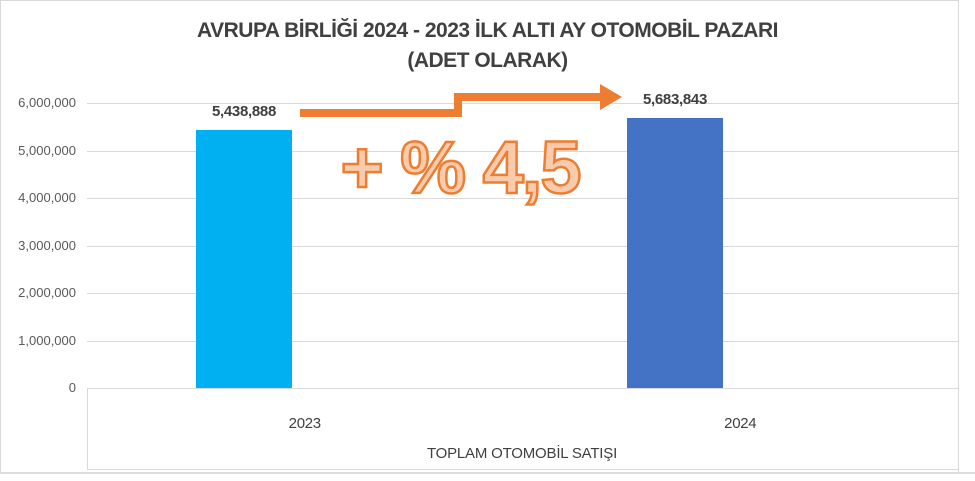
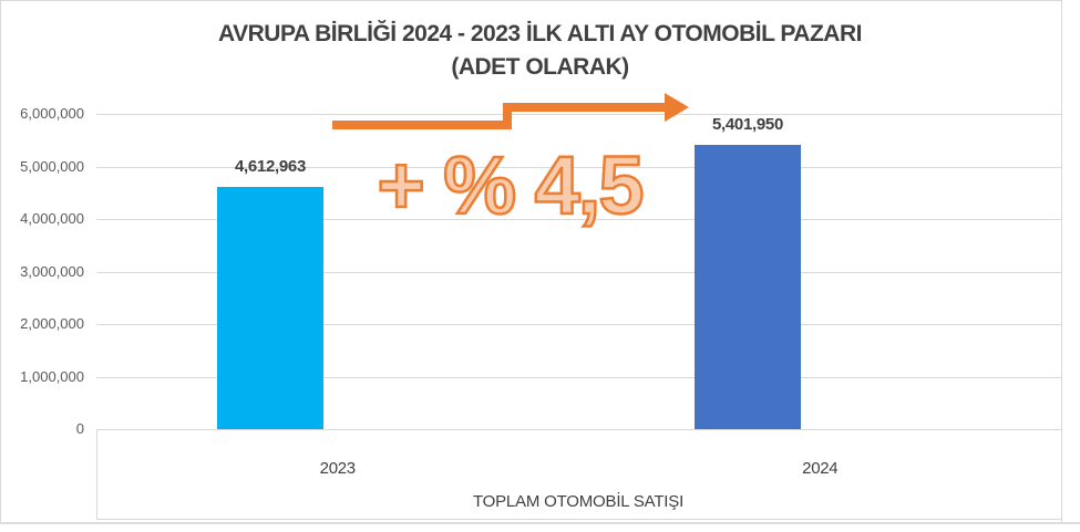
2023: 5,438,888 -> 4,612,963
2024: 5,683,843 -> 5,401,950
